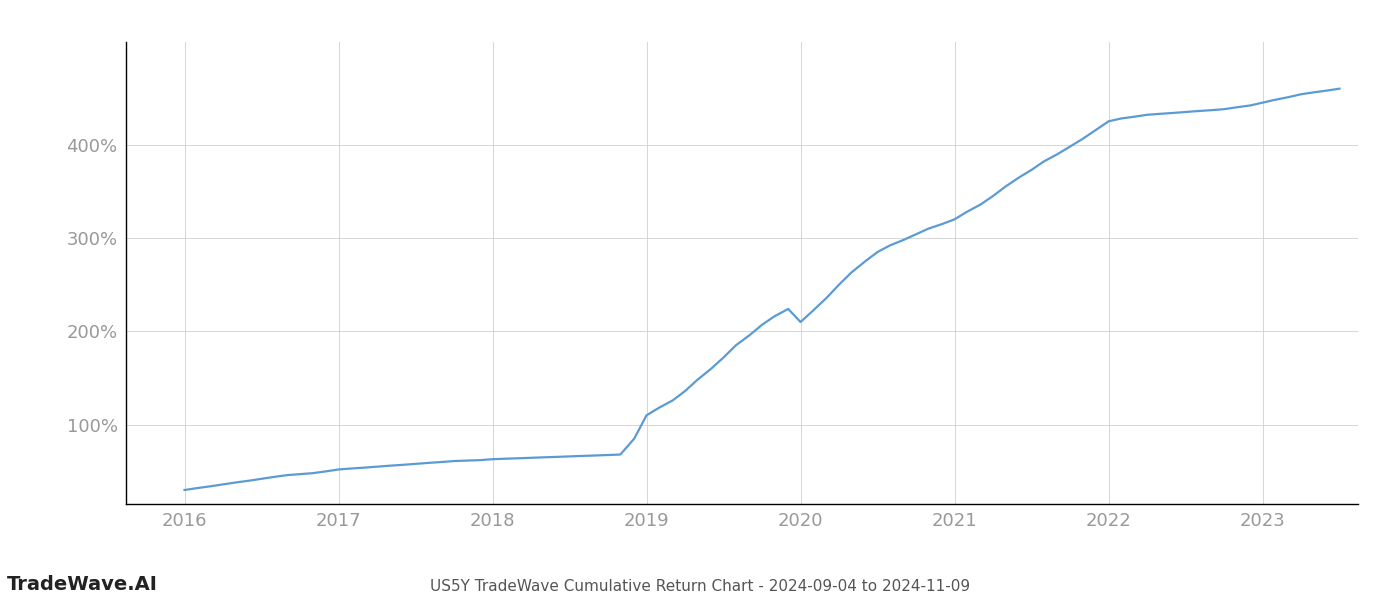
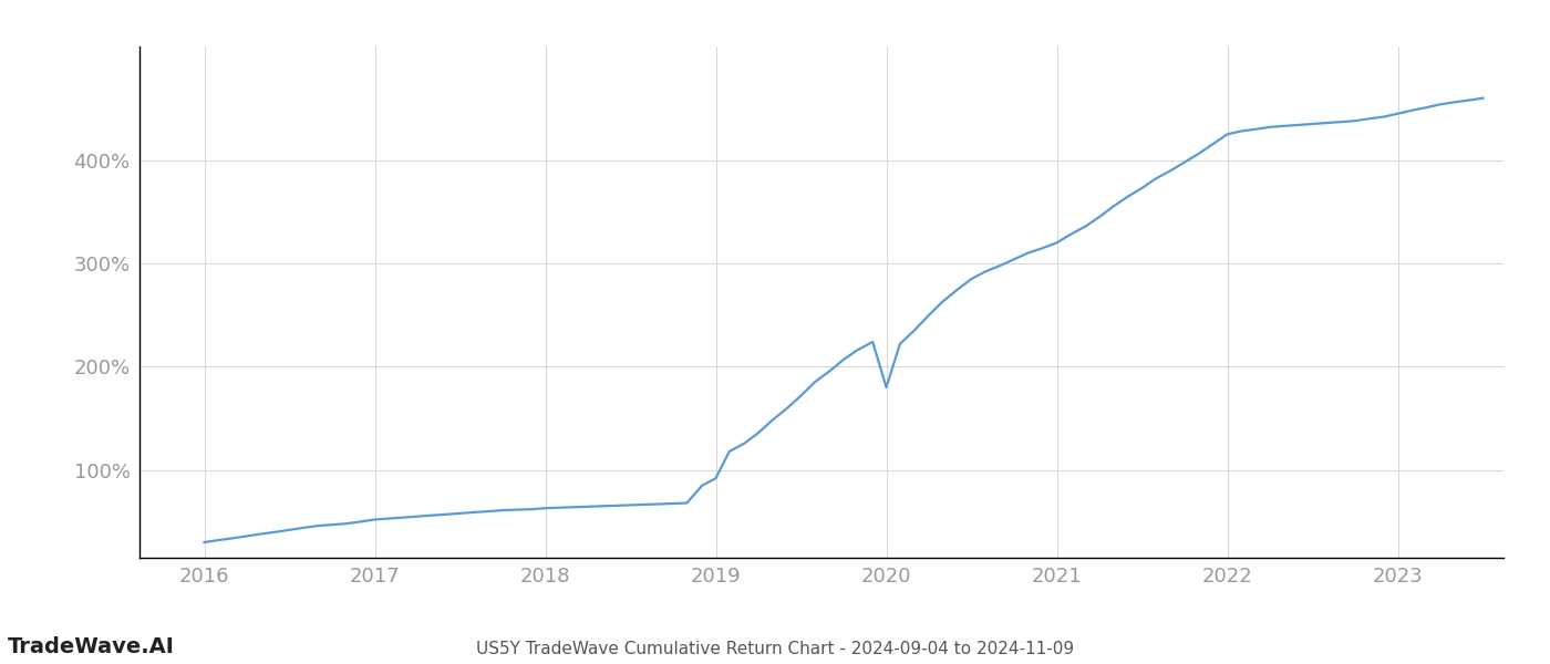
2019: 110% -> 92%
2020: 210% -> 180%
